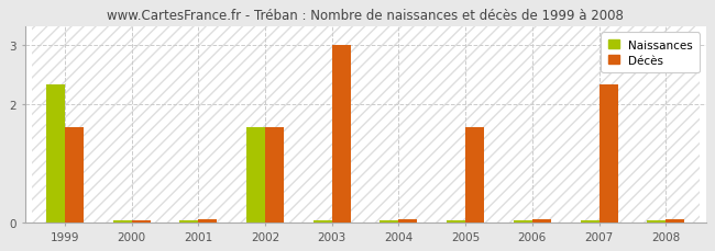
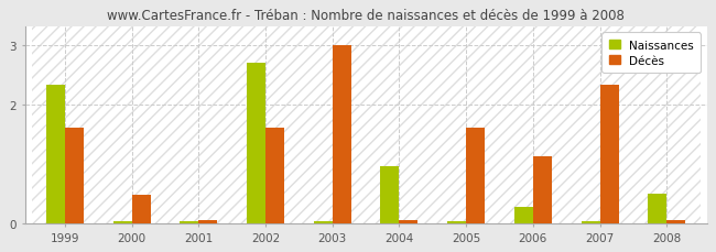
Décès/2000: 0.03 -> 0.48
Naissances/2002: 1.60 -> 2.70
Naissances/2004: 0.03 -> 0.96
Naissances/2006: 0.03 -> 0.28
Décès/2006: 0.06 -> 1.12
Naissances/2008: 0.03 -> 0.50
